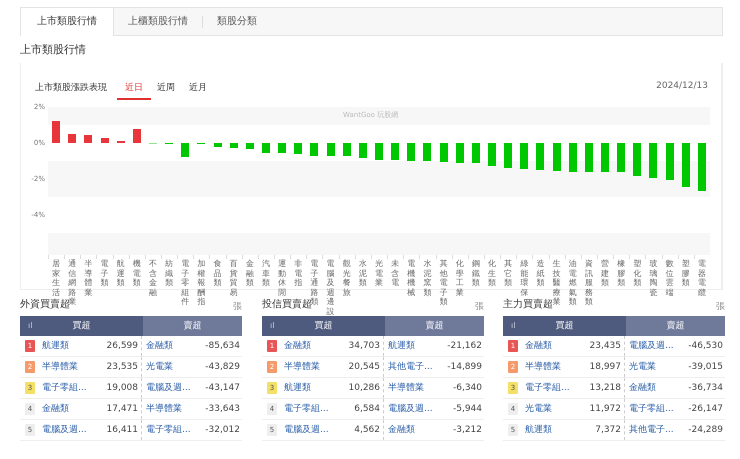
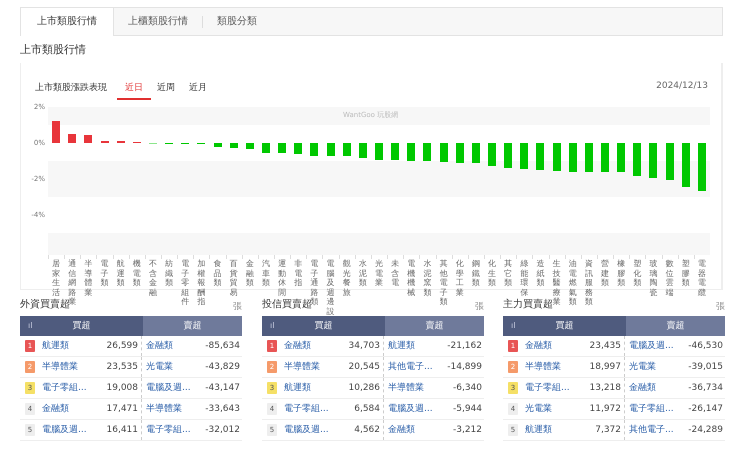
電子類: 0.3% -> 0.1%
機電類: 0.8% -> 0.1%
電子零組件: -0.8% -> -0.1%
